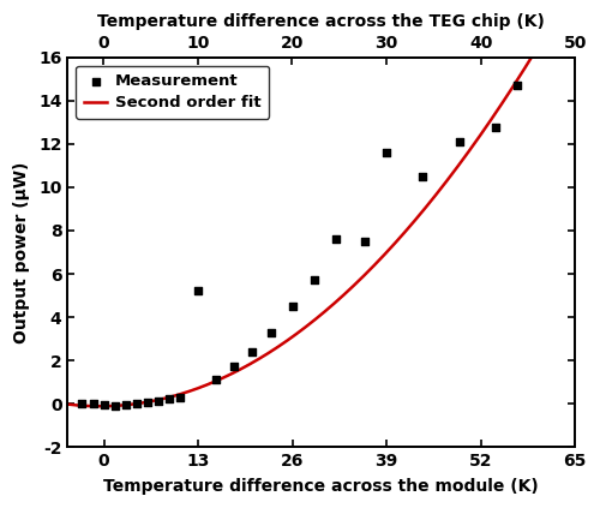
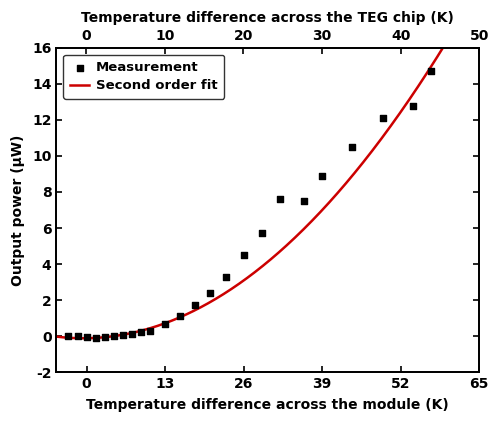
Measurement/13: 5.2 -> 0.7
Measurement/39: 11.6 -> 8.9
